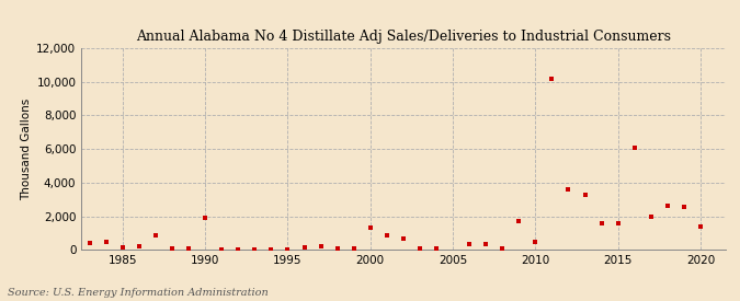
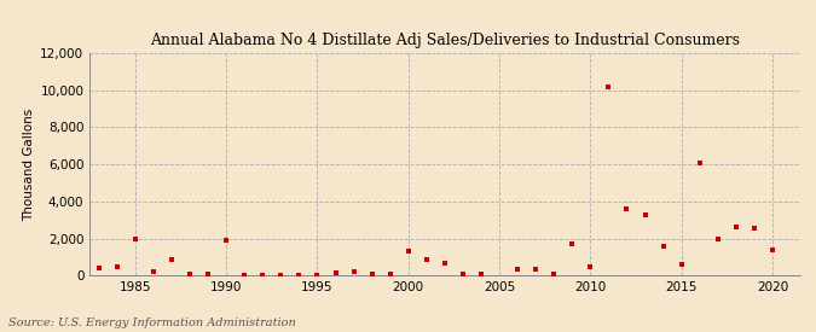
1985: 200 -> 2,000
2015: 1,600 -> 600
